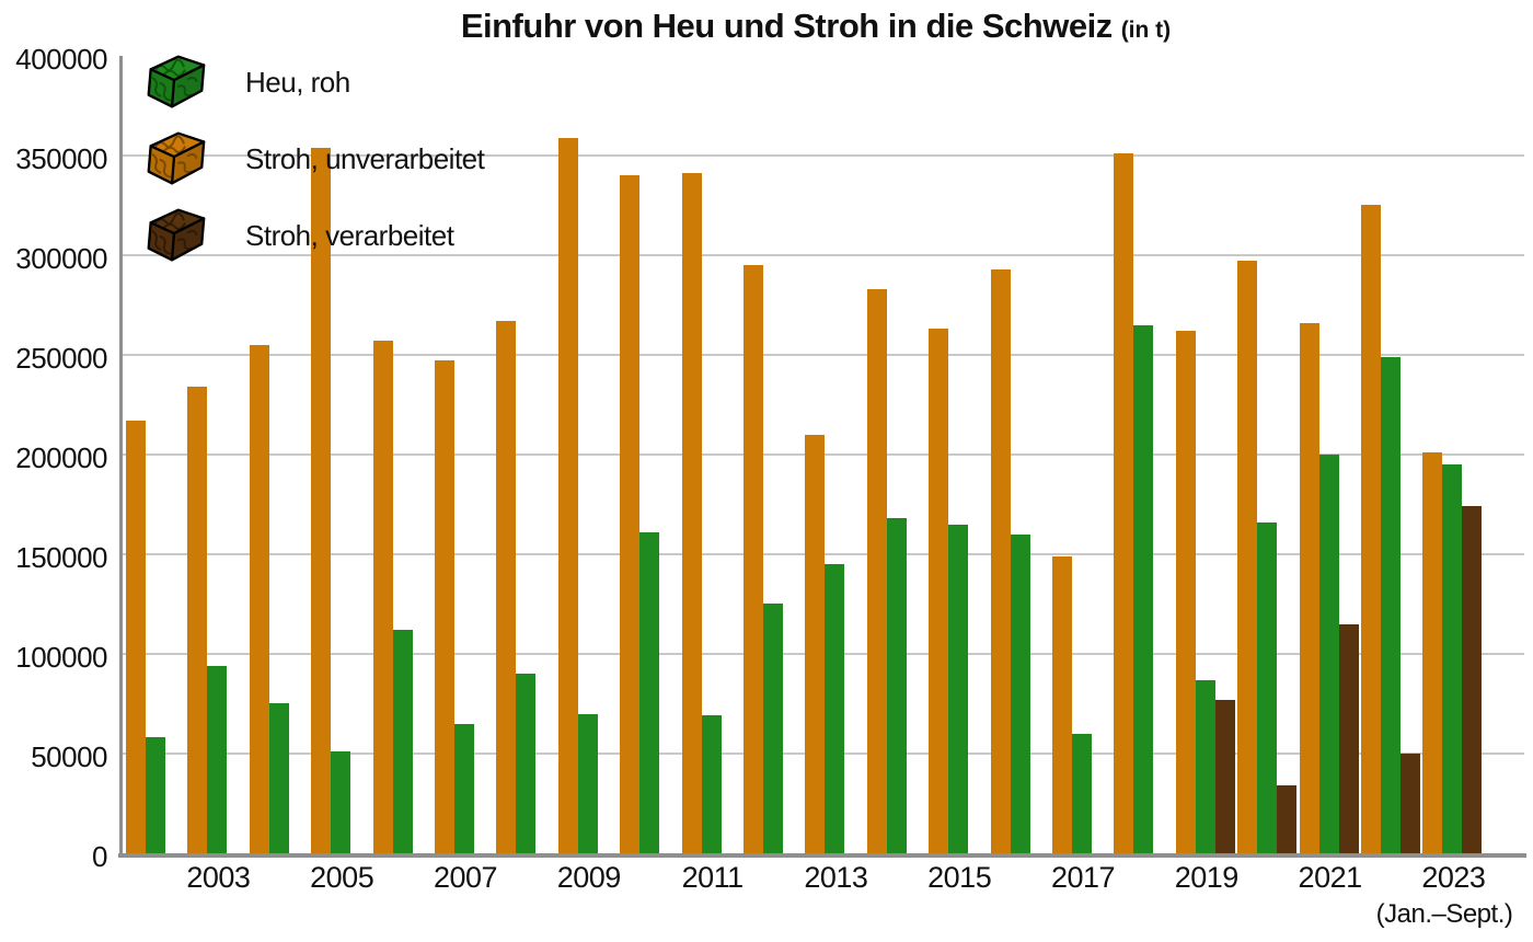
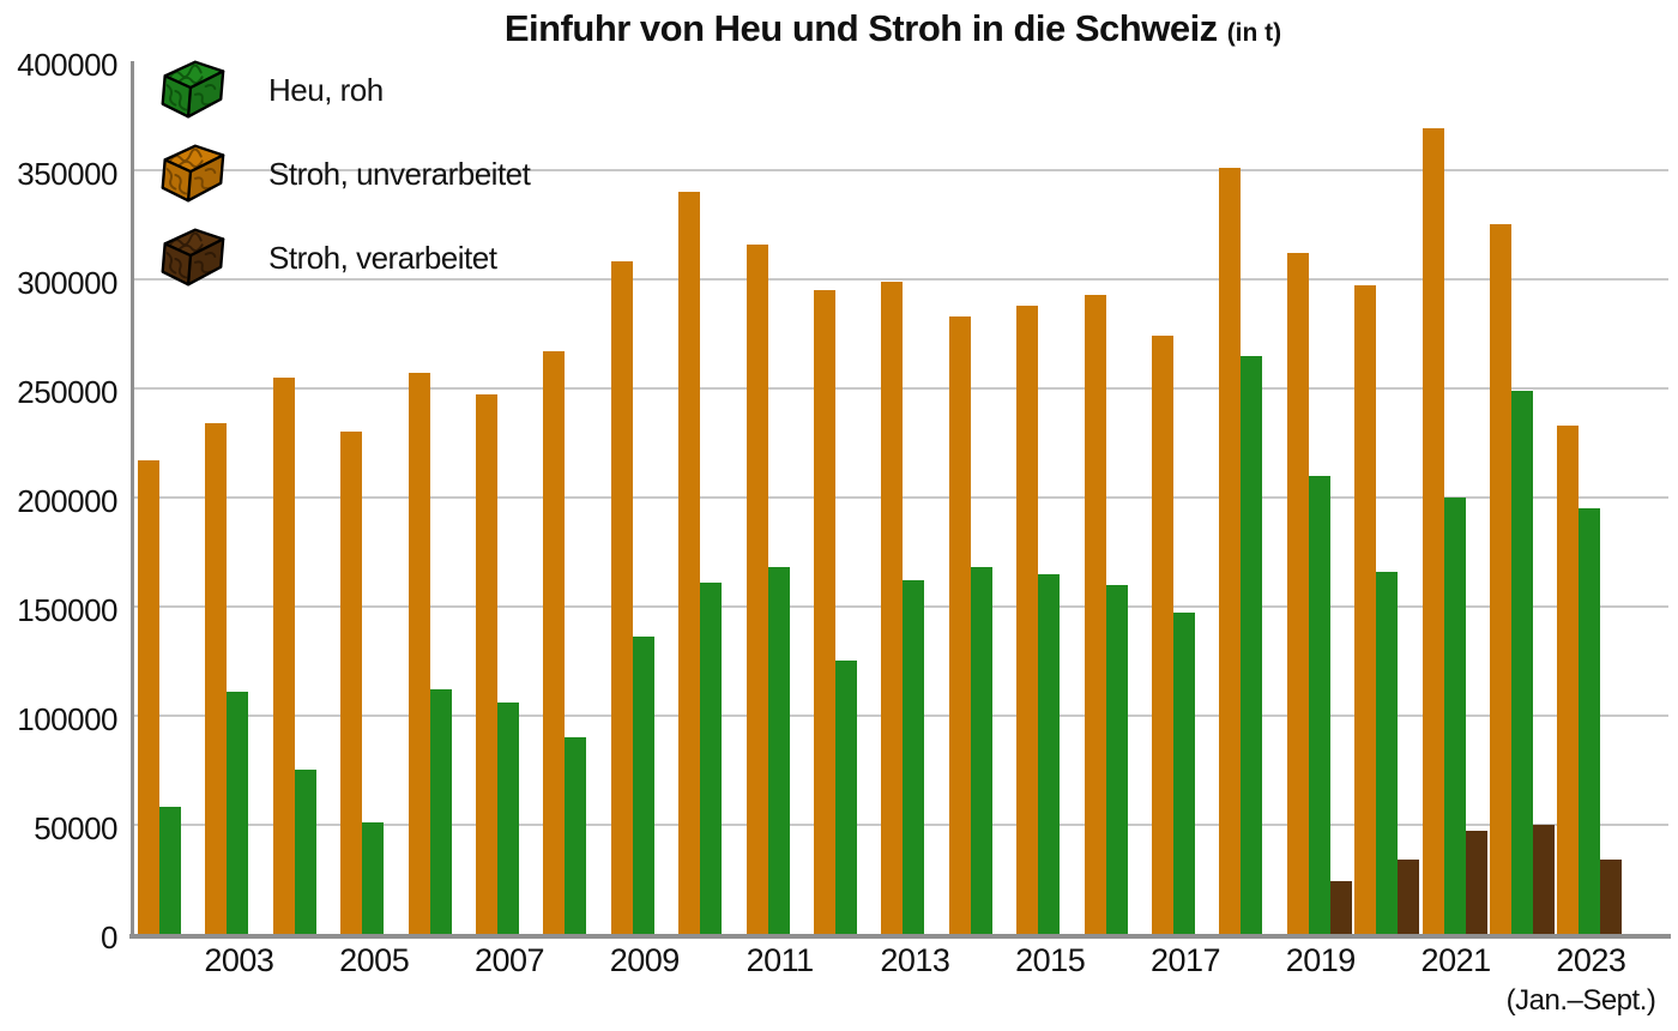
Heu, roh/2003: 94000 -> 111000
Stroh, unverarbeitet/2005: 354000 -> 230000
Heu, roh/2007: 65000 -> 106000
Heu, roh/2009: 70000 -> 136000
Stroh, unverarbeitet/2009: 359000 -> 308000
Heu, roh/2011: 69000 -> 168000
Stroh, unverarbeitet/2011: 341000 -> 316000
Heu, roh/2013: 145000 -> 162000
Stroh, unverarbeitet/2013: 210000 -> 299000
Stroh, unverarbeitet/2015: 263000 -> 288000
Heu, roh/2017: 60000 -> 147000
Stroh, unverarbeitet/2017: 149000 -> 274000
Heu, roh/2019: 87000 -> 210000
Stroh, unverarbeitet/2019: 262000 -> 312000
Stroh, verarbeitet/2019: 77000 -> 24000
Stroh, unverarbeitet/2021: 266000 -> 369000
Stroh, verarbeitet/2021: 115000 -> 47000
Stroh, unverarbeitet/2023: 201000 -> 233000
Stroh, verarbeitet/2023: 174000 -> 34000
